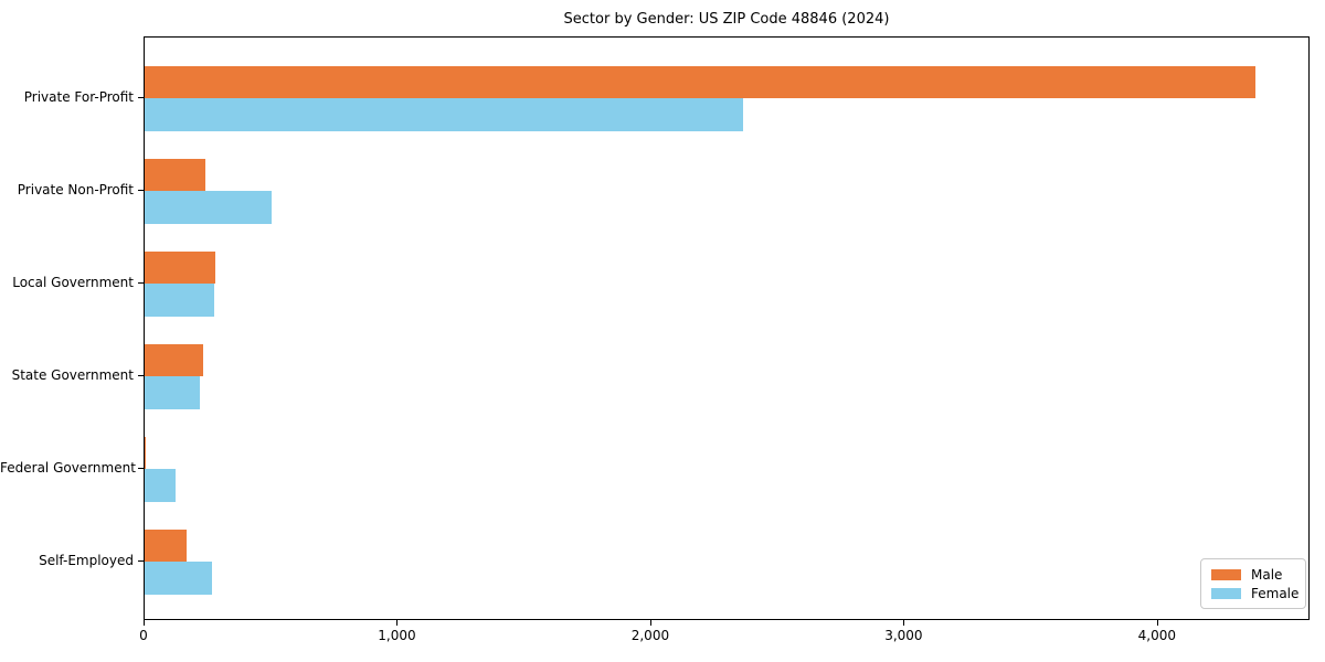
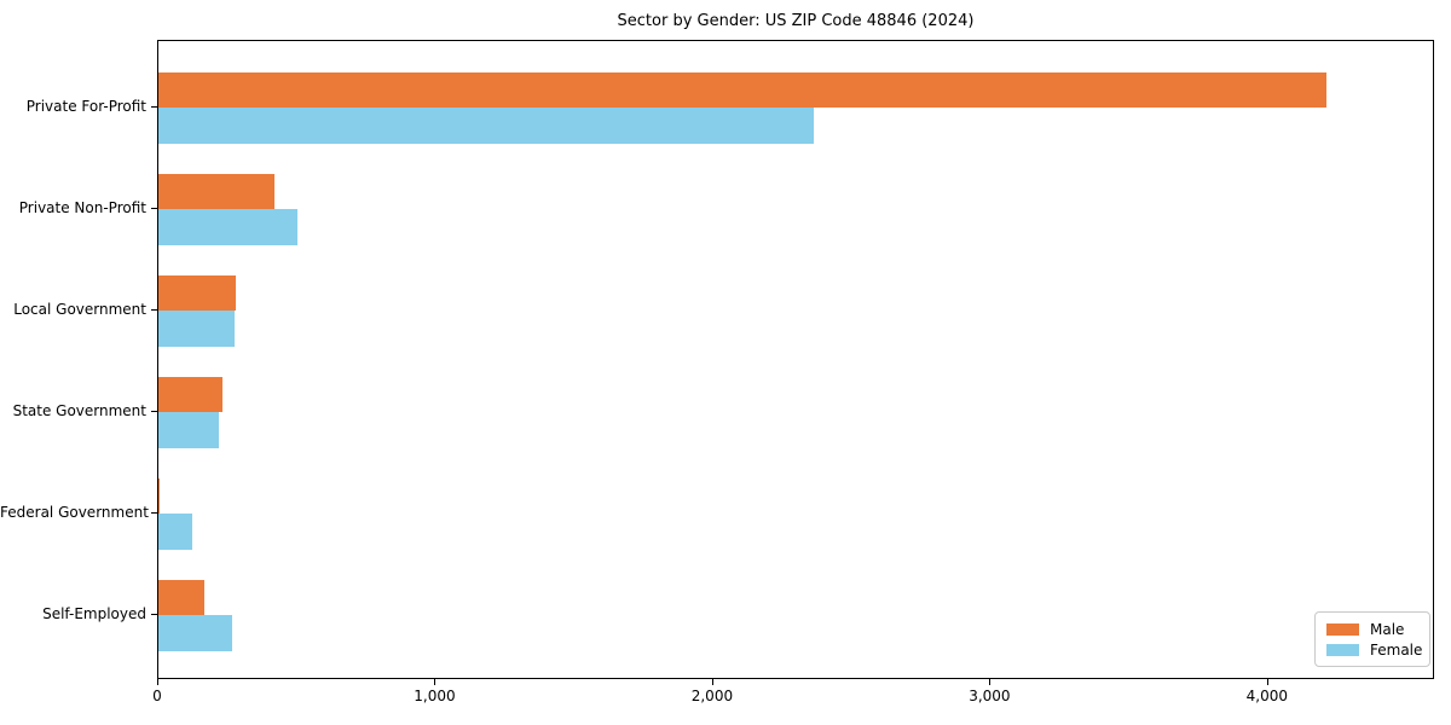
Male/Private For-Profit: 4380 -> 4210
Male/Private Non-Profit: 240 -> 420
